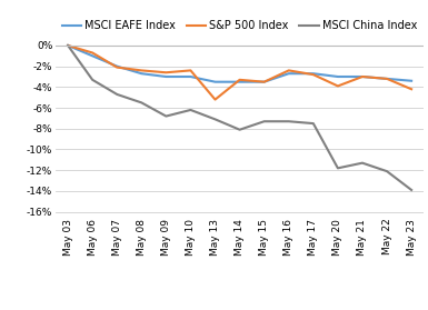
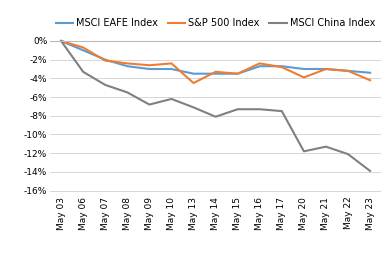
S&P 500 Index/May 13: -5.2% -> -4.5%
